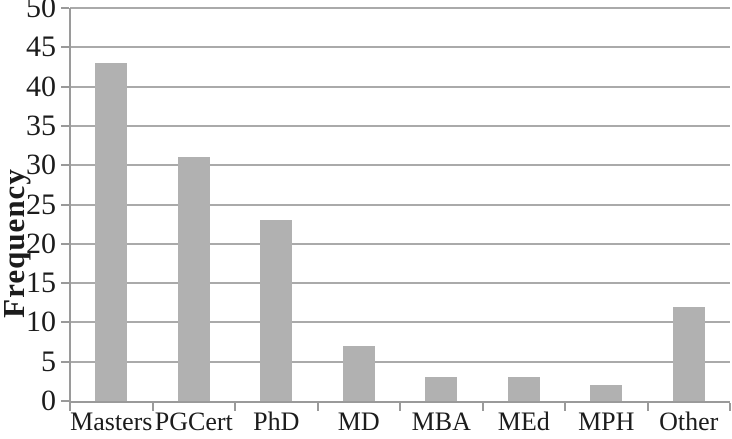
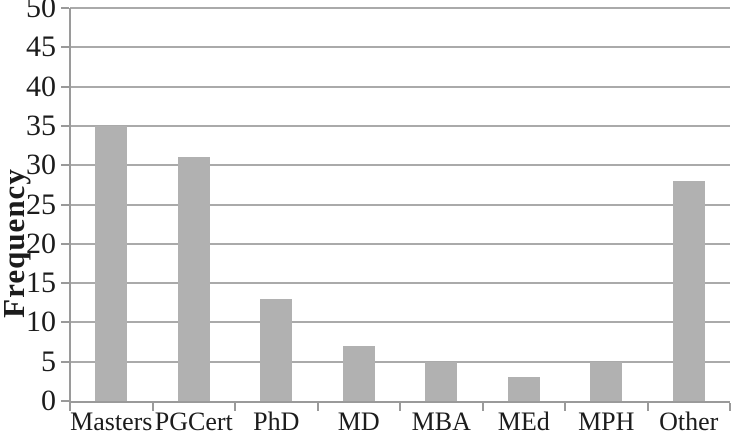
Masters: 43 -> 35
PhD: 23 -> 13
MBA: 3 -> 5
MPH: 2 -> 5
Other: 12 -> 28
